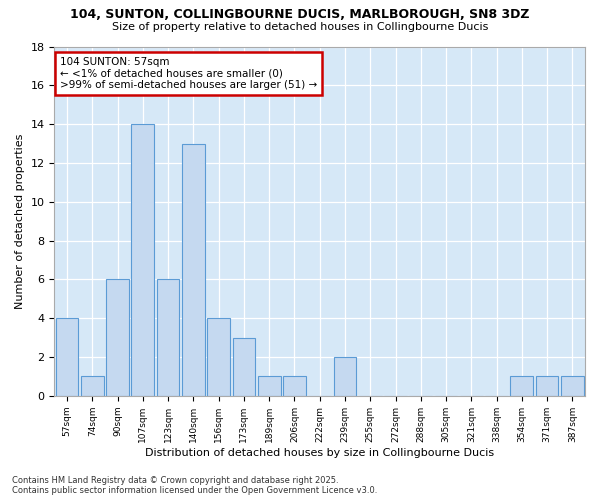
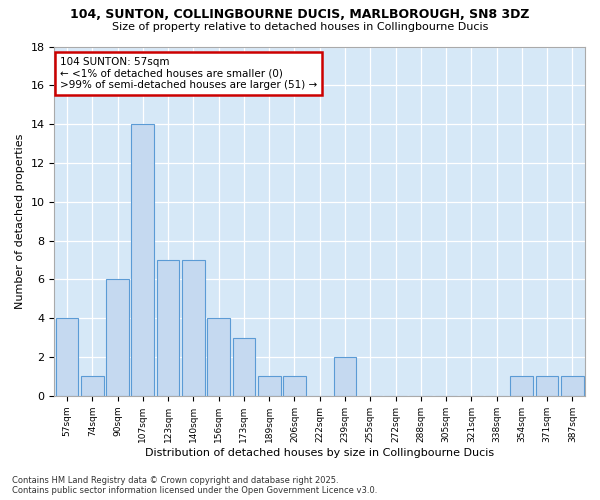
123sqm: 6 -> 7
140sqm: 13 -> 7
